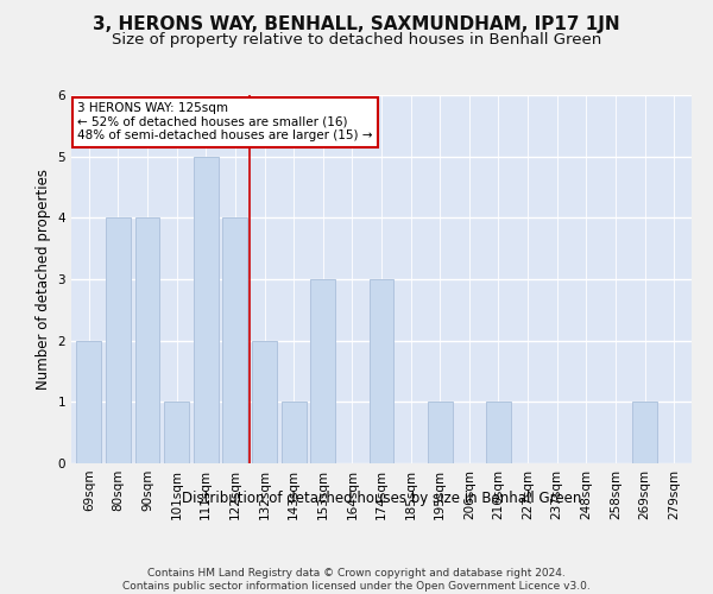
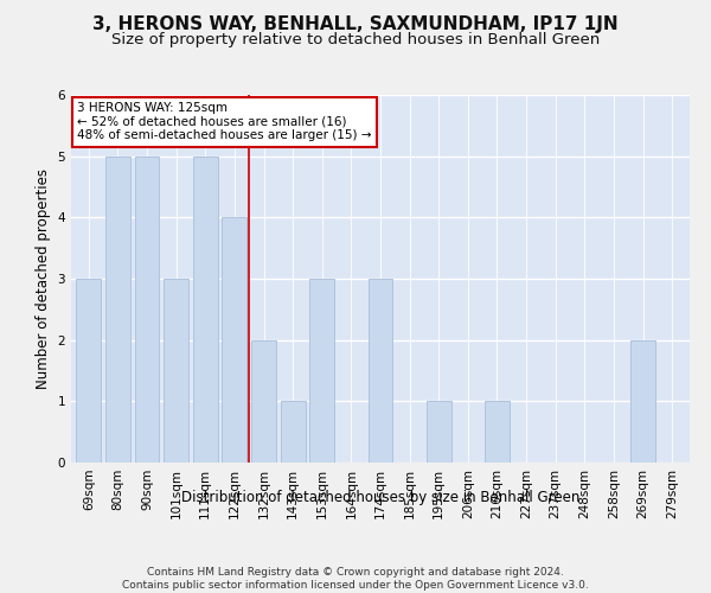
69sqm: 2 -> 3
80sqm: 4 -> 5
90sqm: 4 -> 5
101sqm: 1 -> 3
269sqm: 1 -> 2
